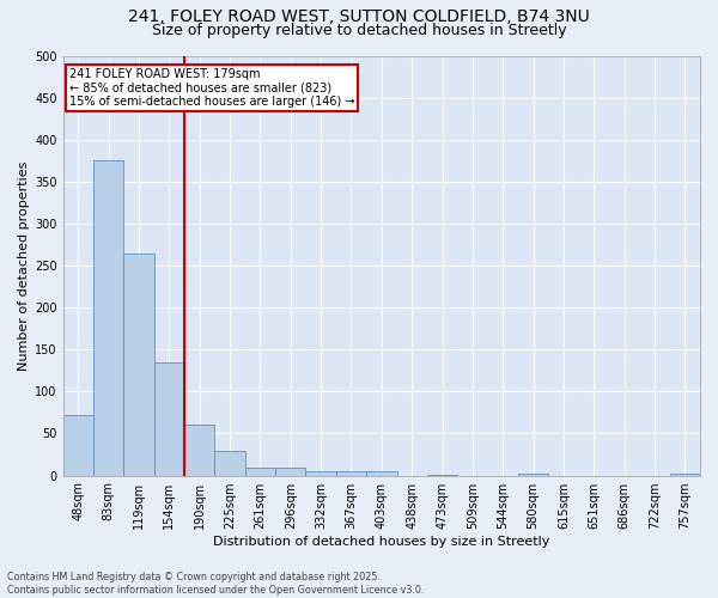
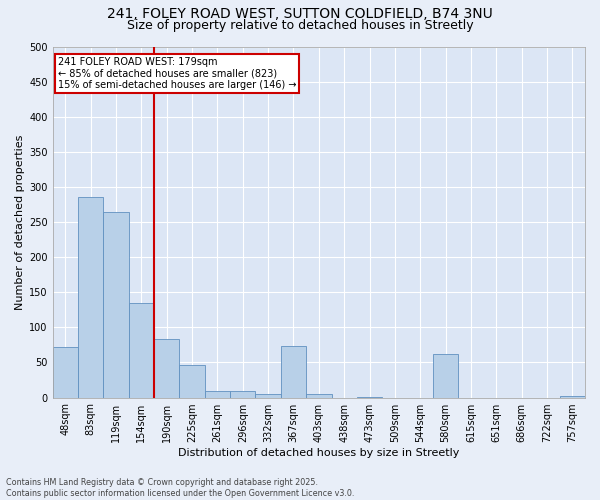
83sqm: 375 -> 286
190sqm: 60 -> 84
225sqm: 30 -> 46
367sqm: 5 -> 74
580sqm: 2 -> 62
